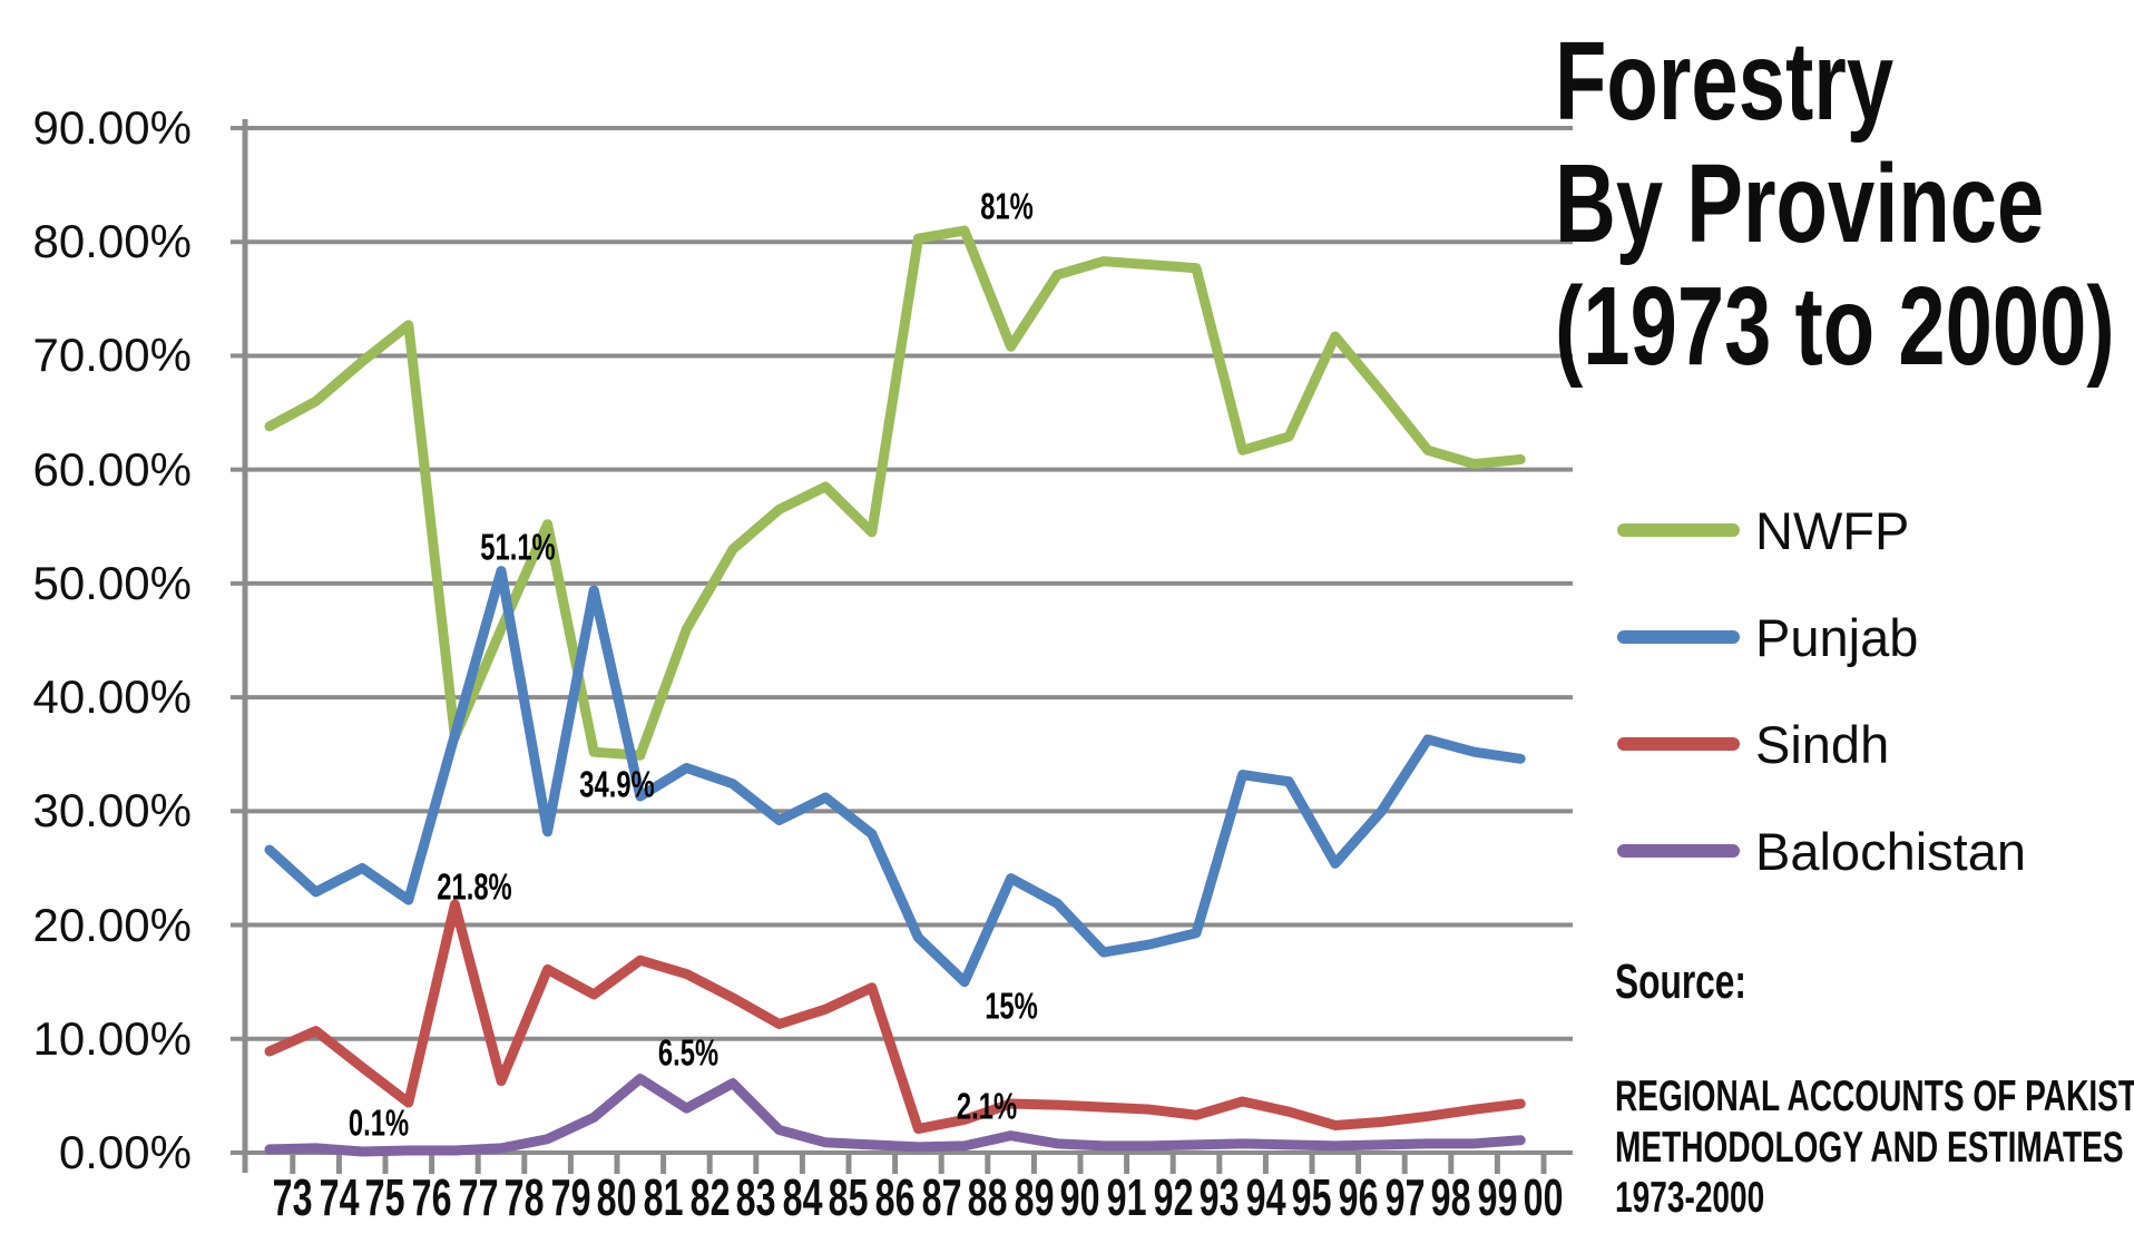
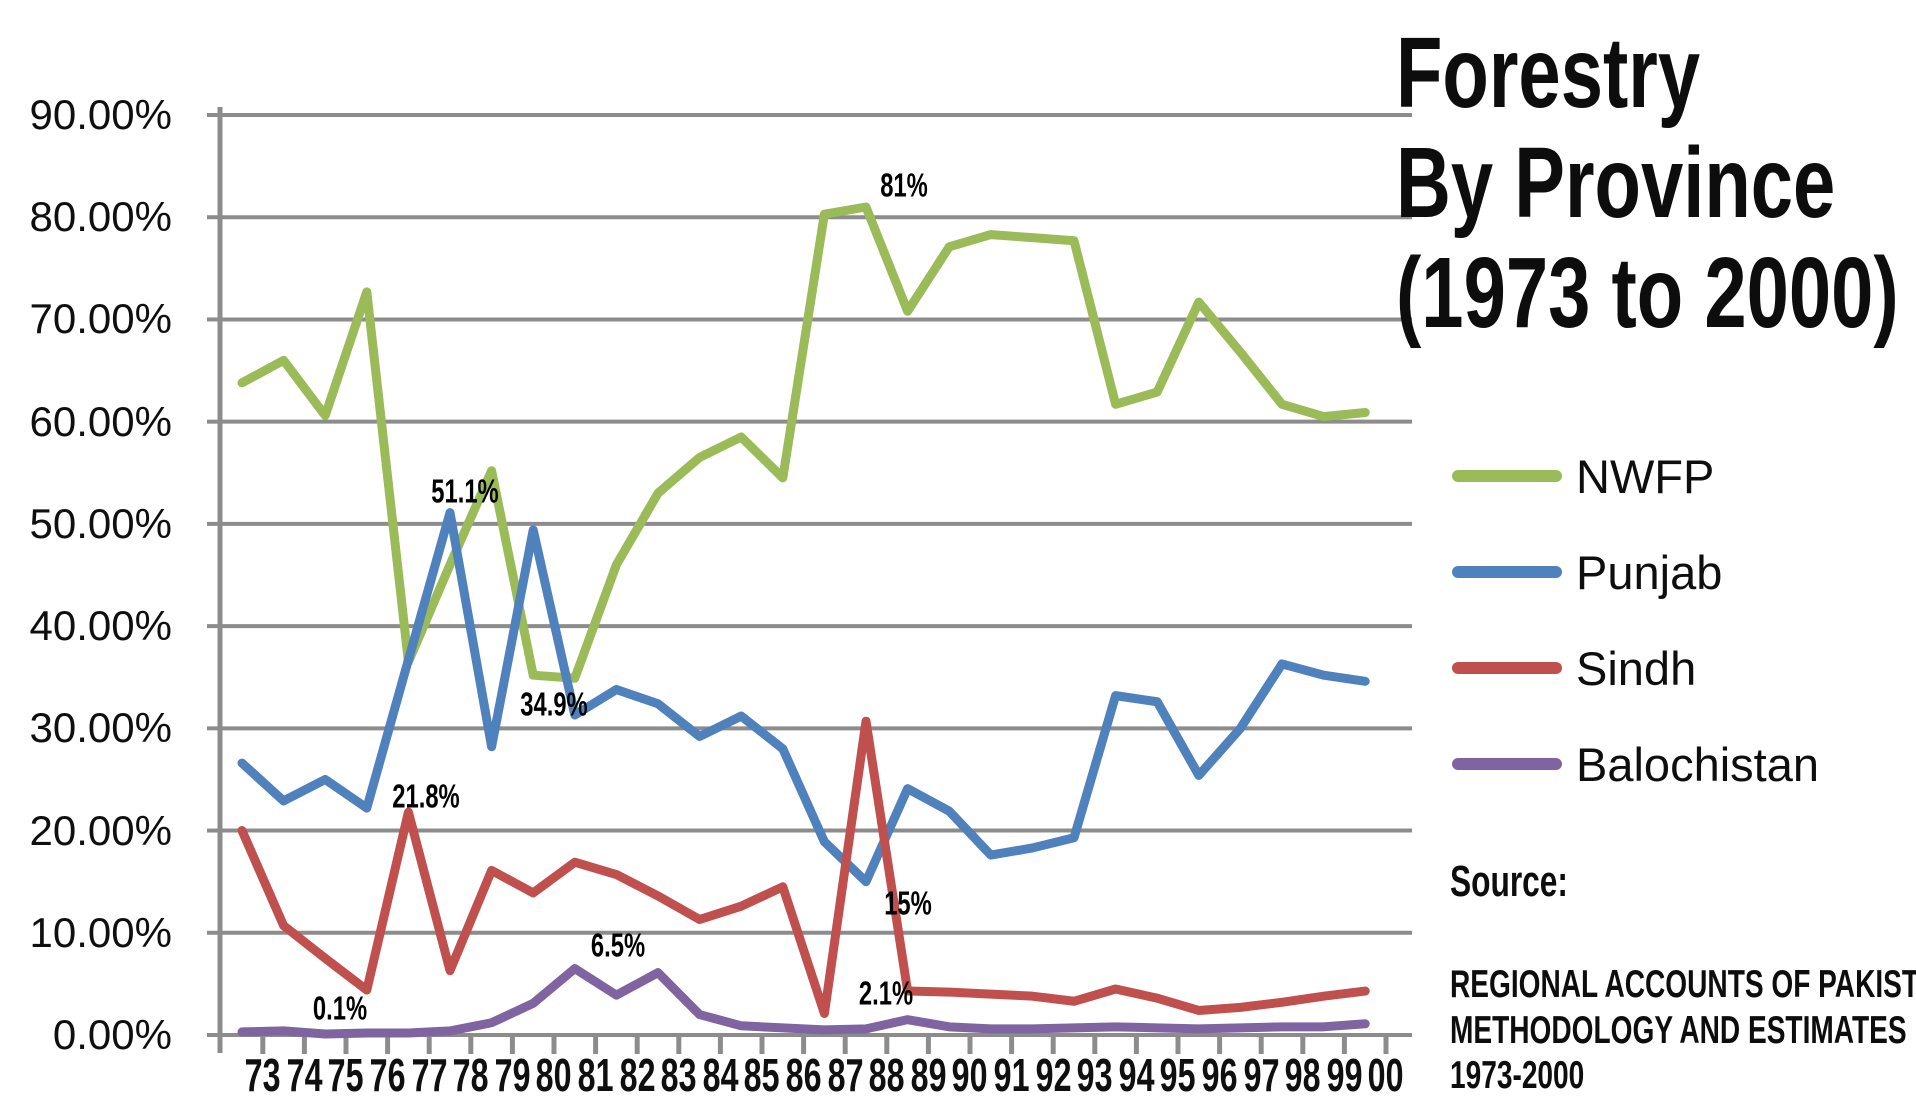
Sindh/73: 8.9% -> 20.0%
NWFP/75: 69.5% -> 60.6%
Sindh/88: 2.9% -> 30.7%
